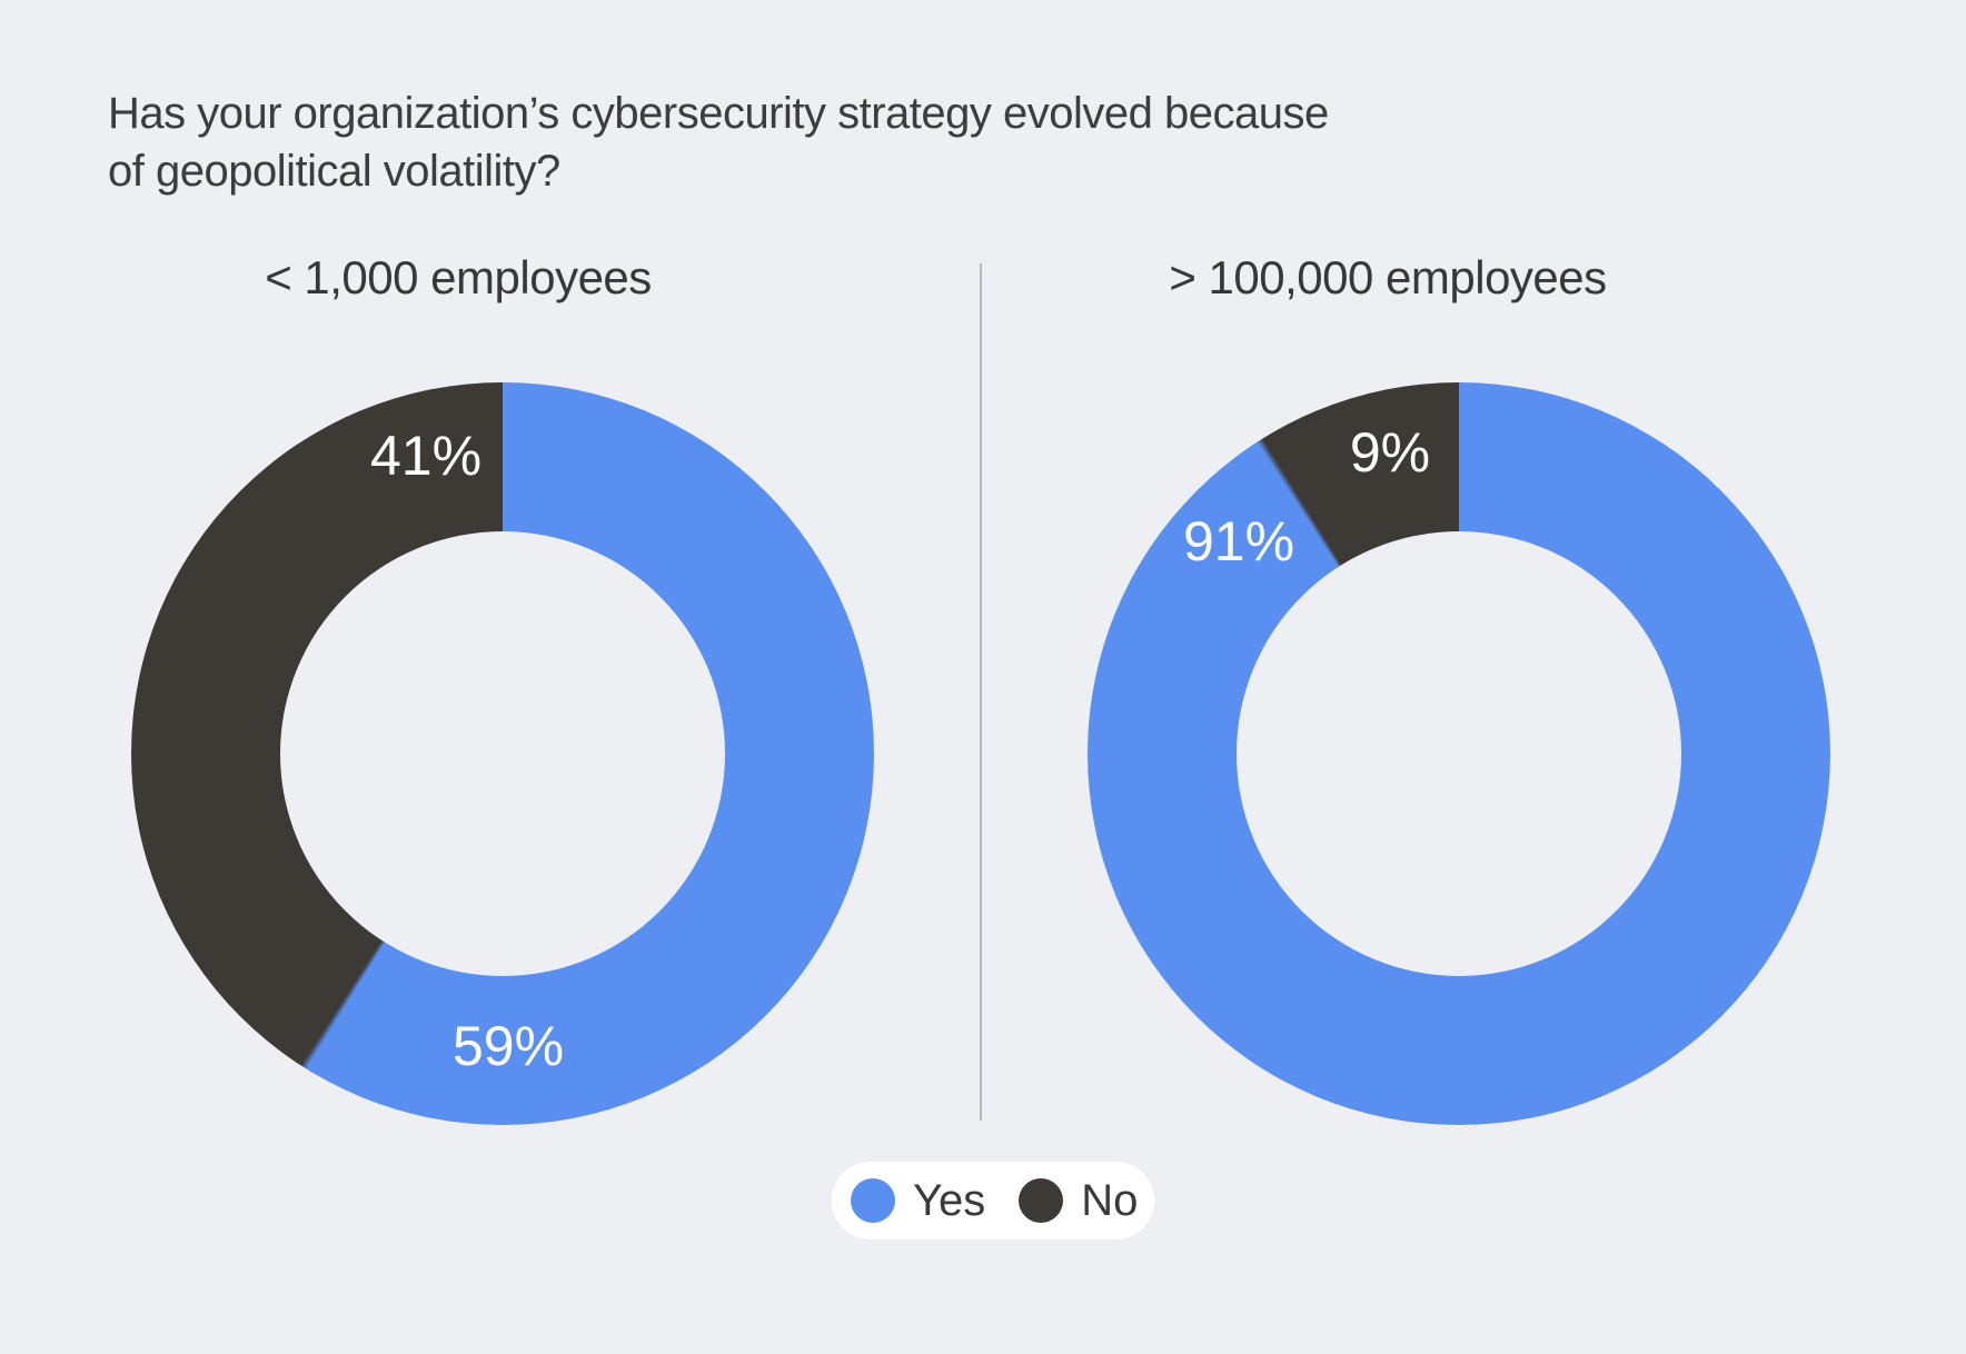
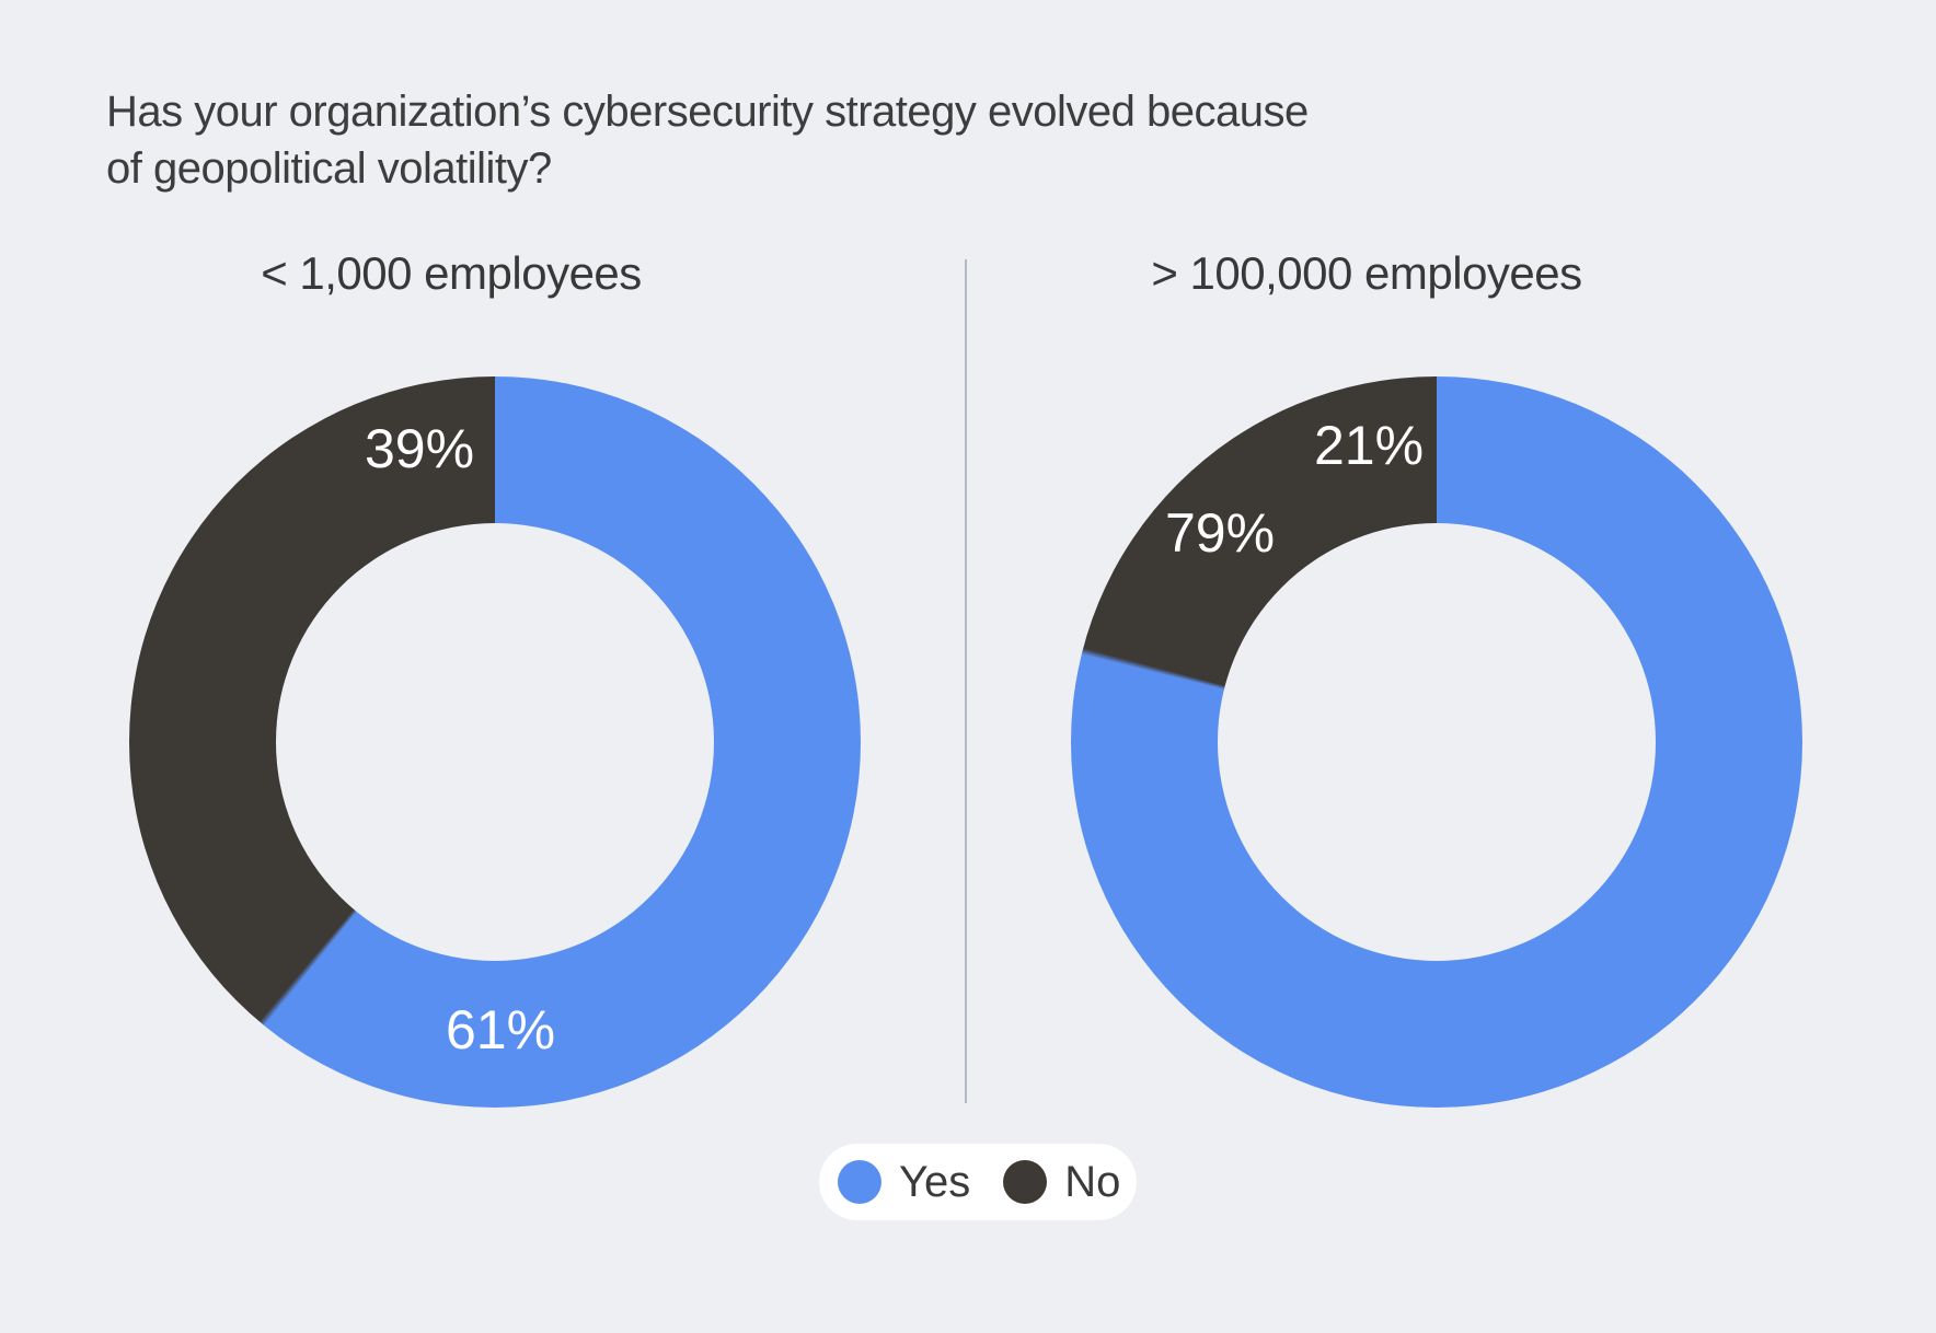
< 1,000 employees/Yes: 59% -> 61%
< 1,000 employees/No: 41% -> 39%
> 100,000 employees/Yes: 91% -> 79%
> 100,000 employees/No: 9% -> 21%
